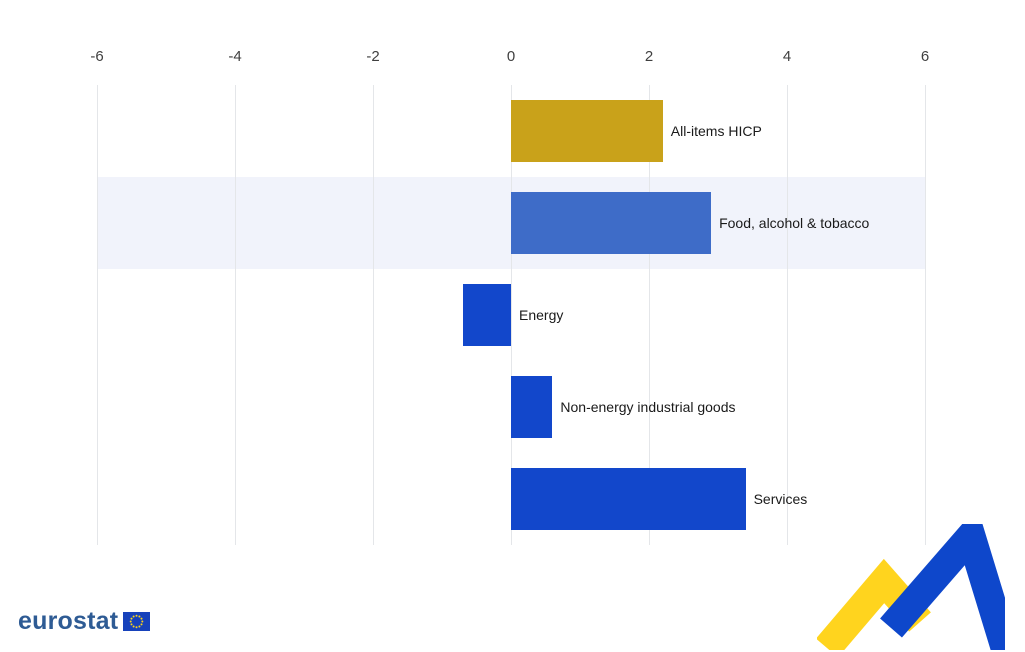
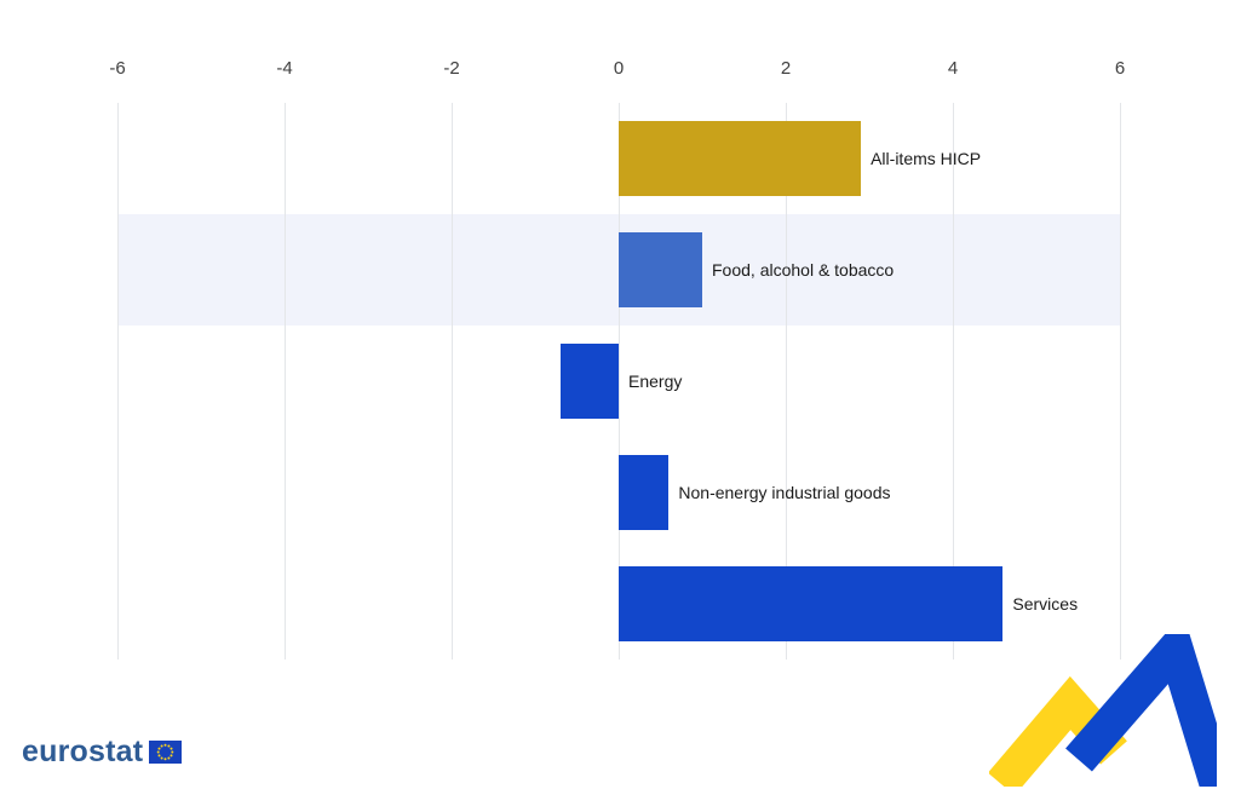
All-items HICP: 2.2 -> 2.9
Food, alcohol & tobacco: 2.9 -> 1.0
Services: 3.4 -> 4.6
